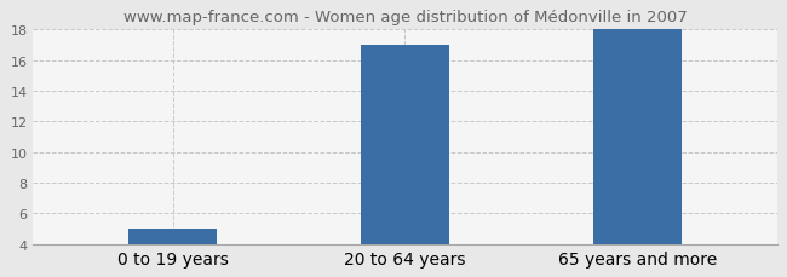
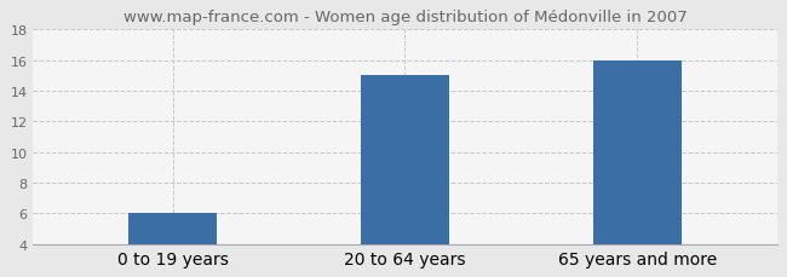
0 to 19 years: 5 -> 6
20 to 64 years: 17 -> 15
65 years and more: 18 -> 16
